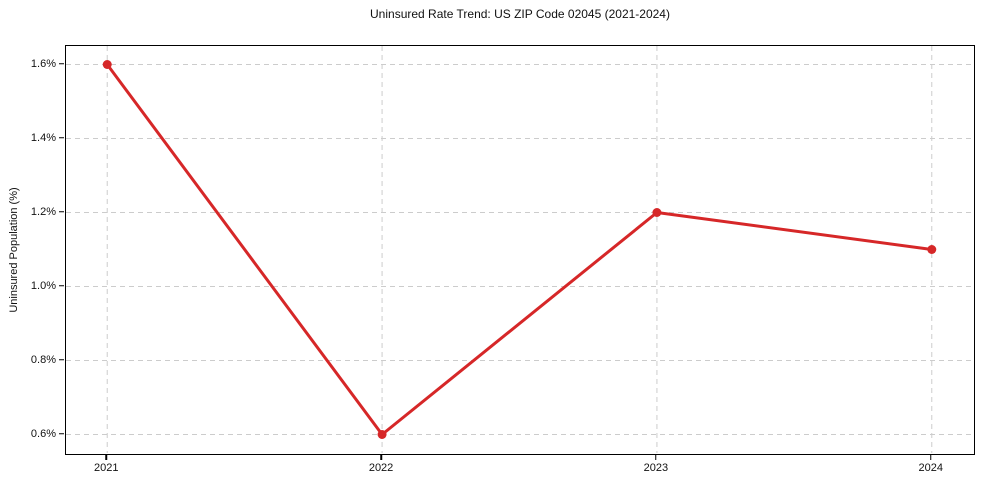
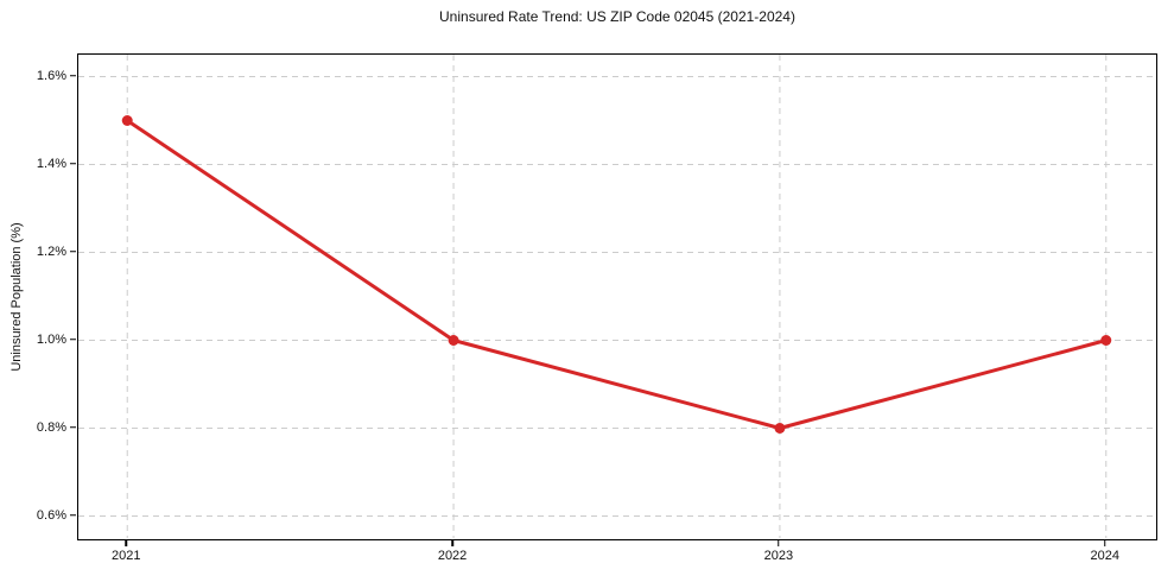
2021: 1.6% -> 1.5%
2022: 0.6% -> 1.0%
2023: 1.2% -> 0.8%
2024: 1.1% -> 1.0%
